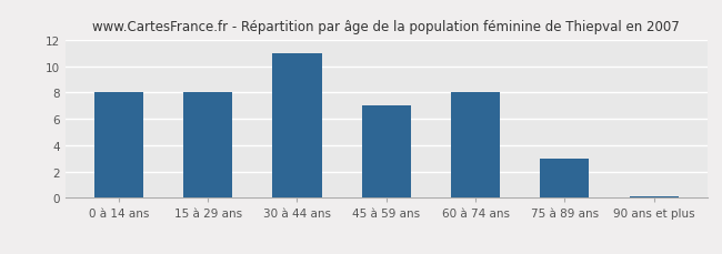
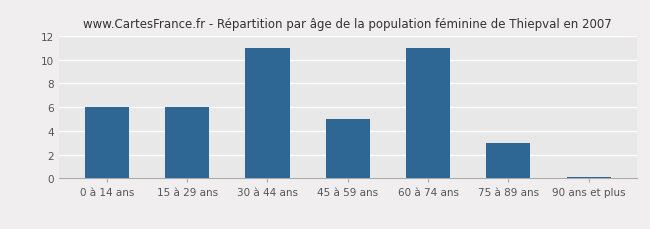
0 à 14 ans: 8.0 -> 6.0
15 à 29 ans: 8.0 -> 6.0
45 à 59 ans: 7.0 -> 5.0
60 à 74 ans: 8.0 -> 11.0
